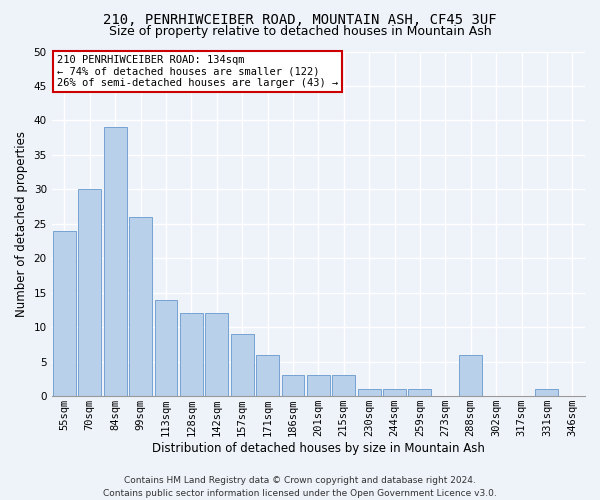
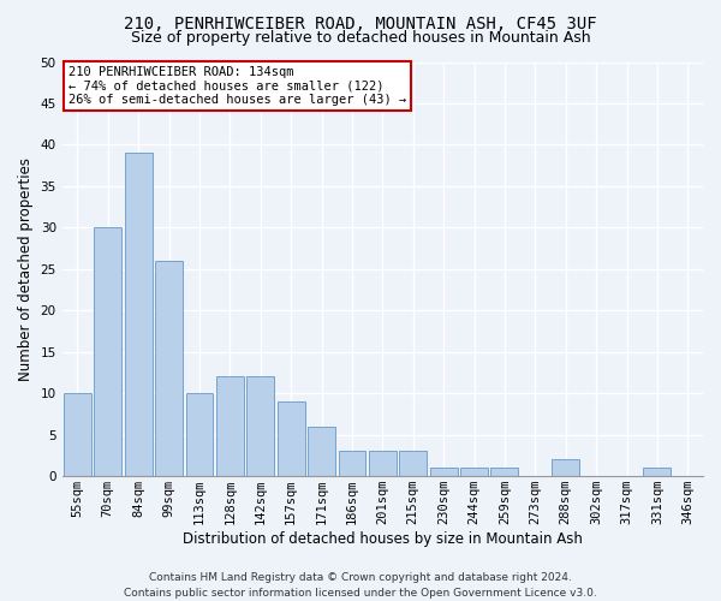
55sqm: 24 -> 10
113sqm: 14 -> 10
288sqm: 6 -> 2
